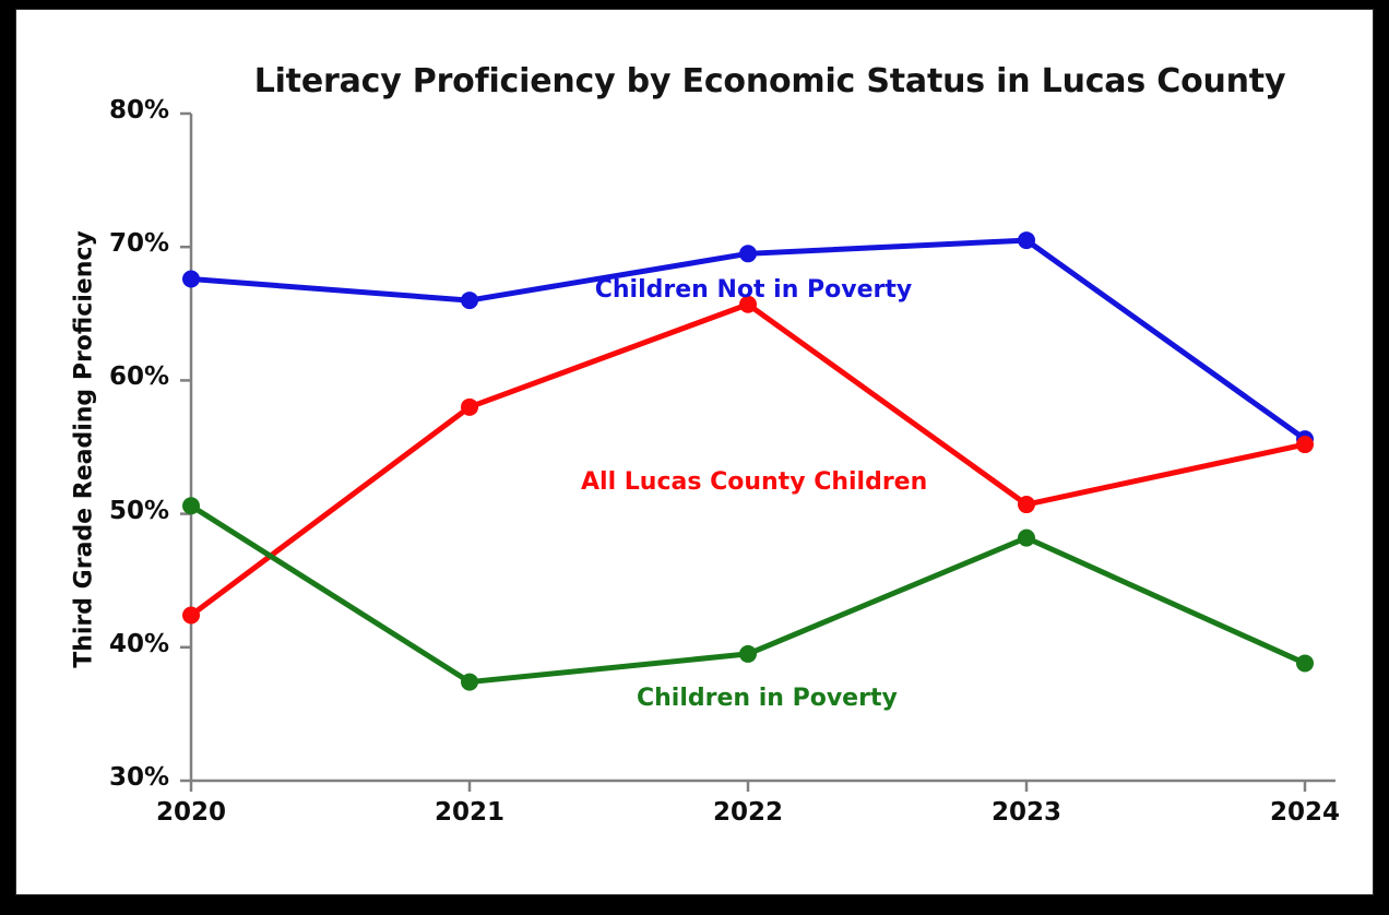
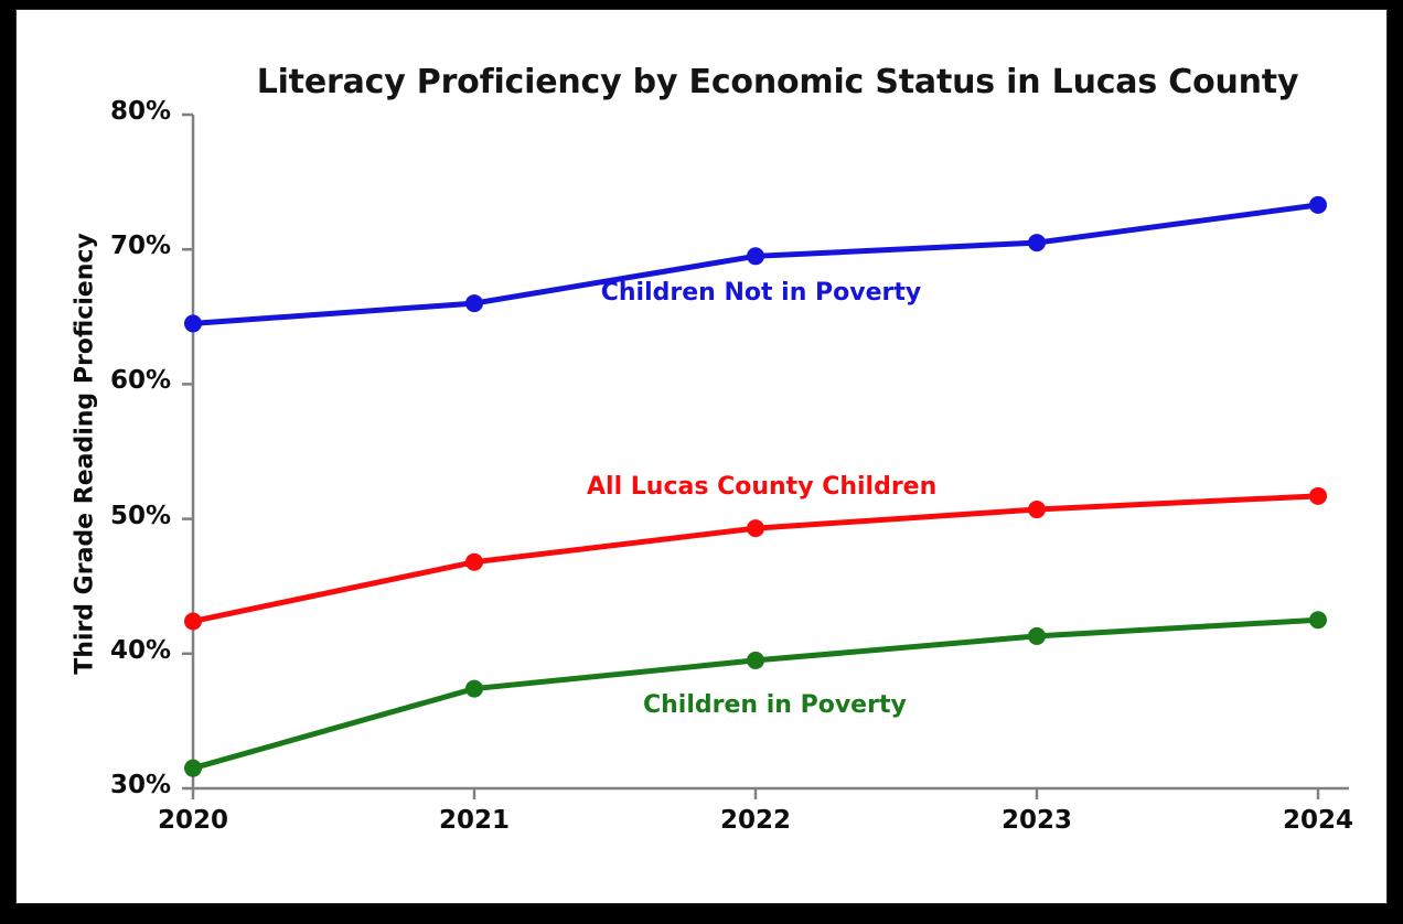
Children Not in Poverty/2020: 67.6% -> 64.5%
Children in Poverty/2020: 50.6% -> 31.5%
All Lucas County Children/2021: 58.0% -> 46.8%
All Lucas County Children/2022: 65.7% -> 49.3%
Children in Poverty/2023: 48.2% -> 41.3%
Children Not in Poverty/2024: 55.6% -> 73.3%
All Lucas County Children/2024: 55.2% -> 51.7%
Children in Poverty/2024: 38.8% -> 42.5%
